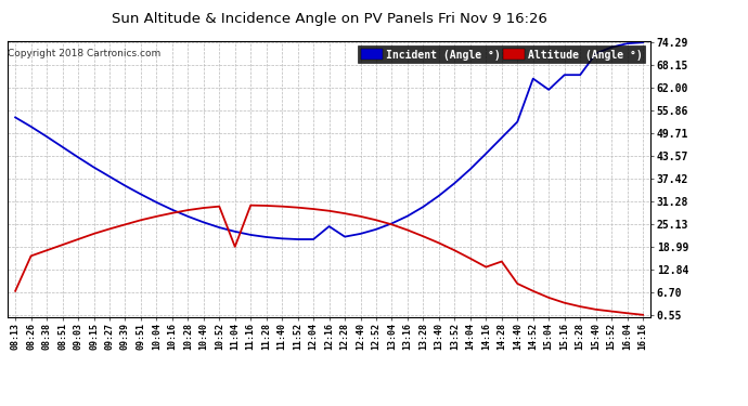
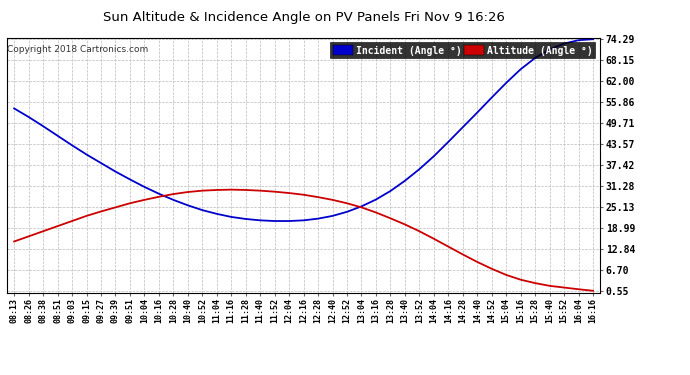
Altitude (Angle °)/08:13: 7.0 -> 15.0
Altitude (Angle °)/11:04: 19.0 -> 30.1
Incident (Angle °)/12:16: 24.5 -> 21.2
Altitude (Angle °)/14:28: 15.0 -> 11.2
Incident (Angle °)/14:52: 64.5 -> 57.2
Incident (Angle °)/15:28: 65.5 -> 68.8
